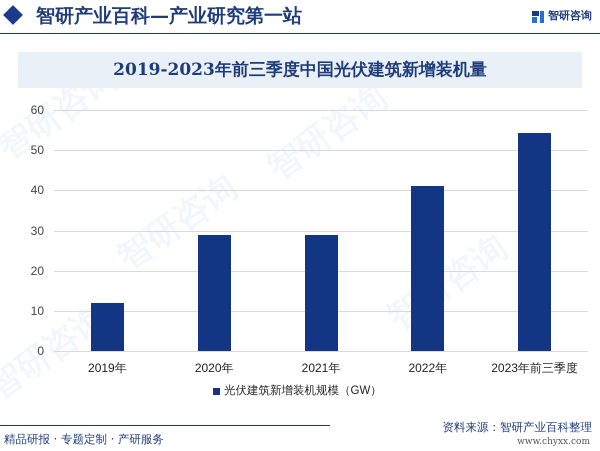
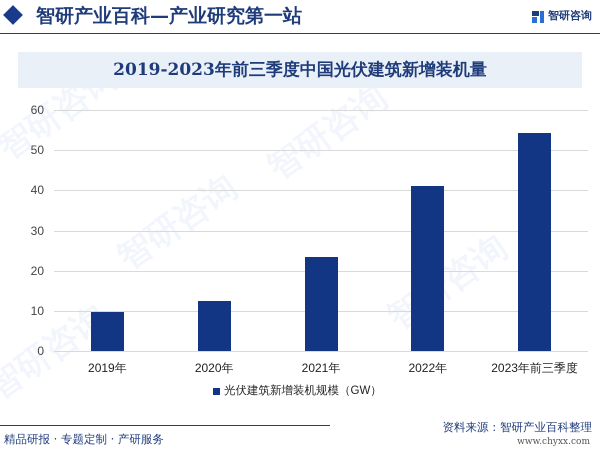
2019年: 12 -> 10
2020年: 29 -> 12
2021年: 29 -> 23
